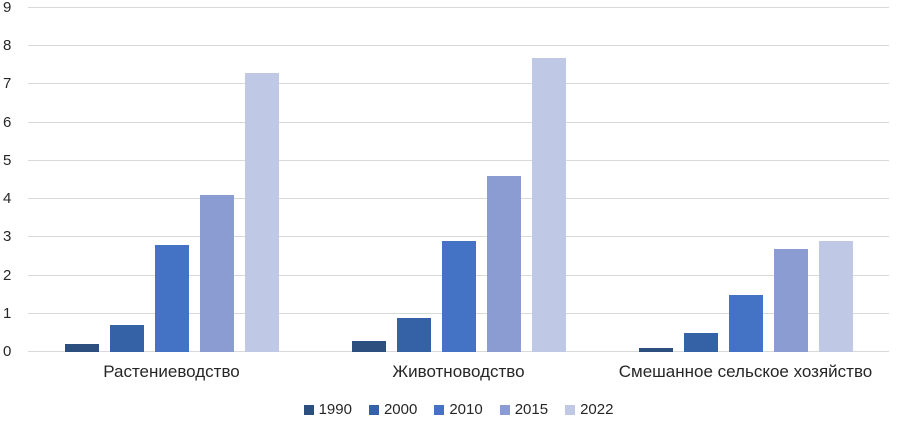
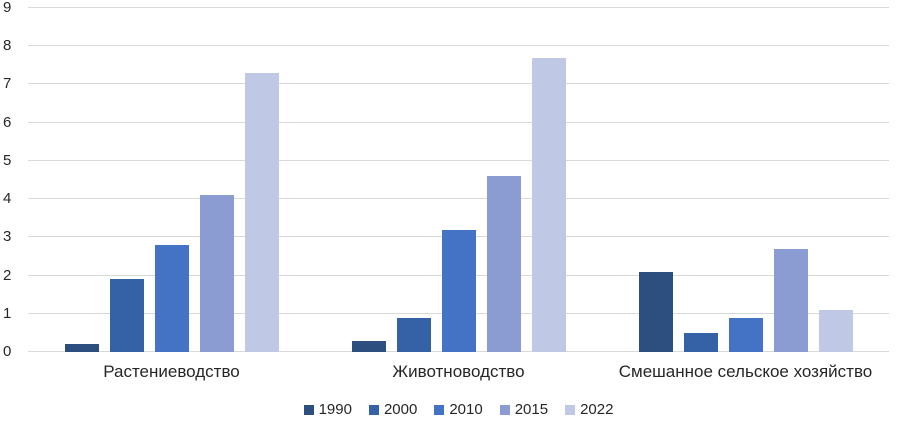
2000/Растениеводство: 0.7 -> 1.9
2010/Животноводство: 2.9 -> 3.2
1990/Смешанное сельское хозяйство: 0.1 -> 2.1
2010/Смешанное сельское хозяйство: 1.5 -> 0.9
2022/Смешанное сельское хозяйство: 2.9 -> 1.1
